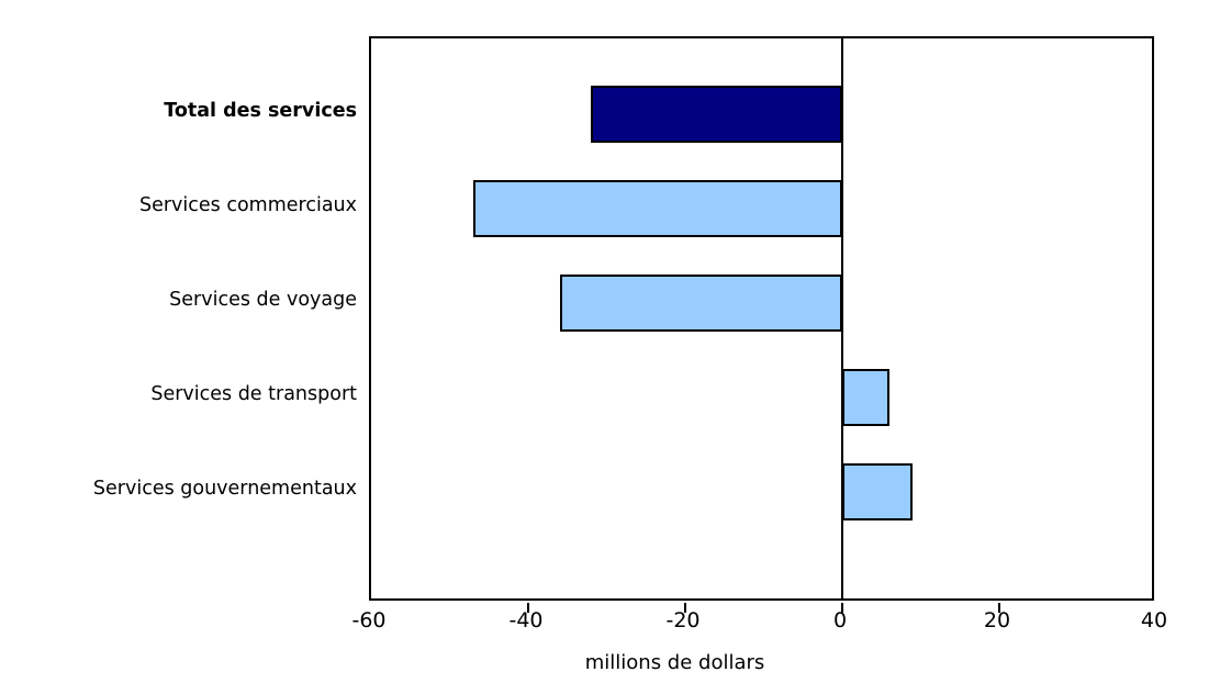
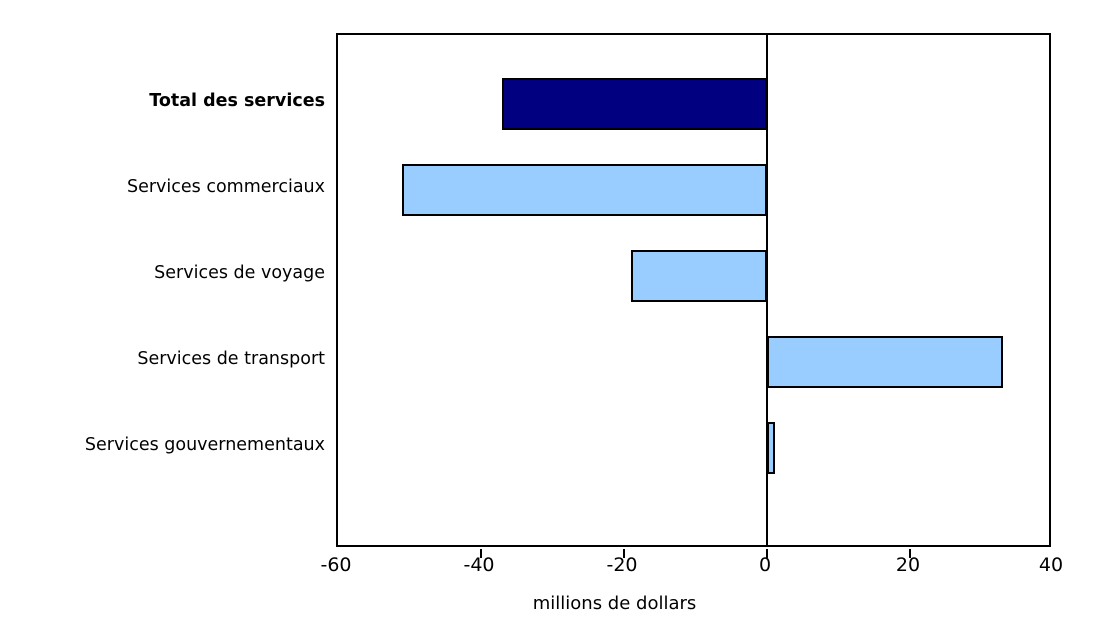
Total des services: -32 -> -37
Services commerciaux: -47 -> -51
Services de voyage: -36 -> -19
Services de transport: 6 -> 33
Services gouvernementaux: 9 -> 1
